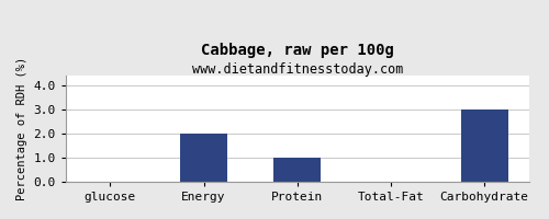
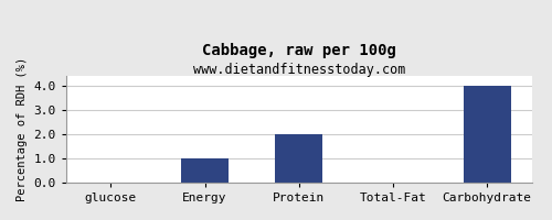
Energy: 2 -> 1
Protein: 1 -> 2
Carbohydrate: 3 -> 4
